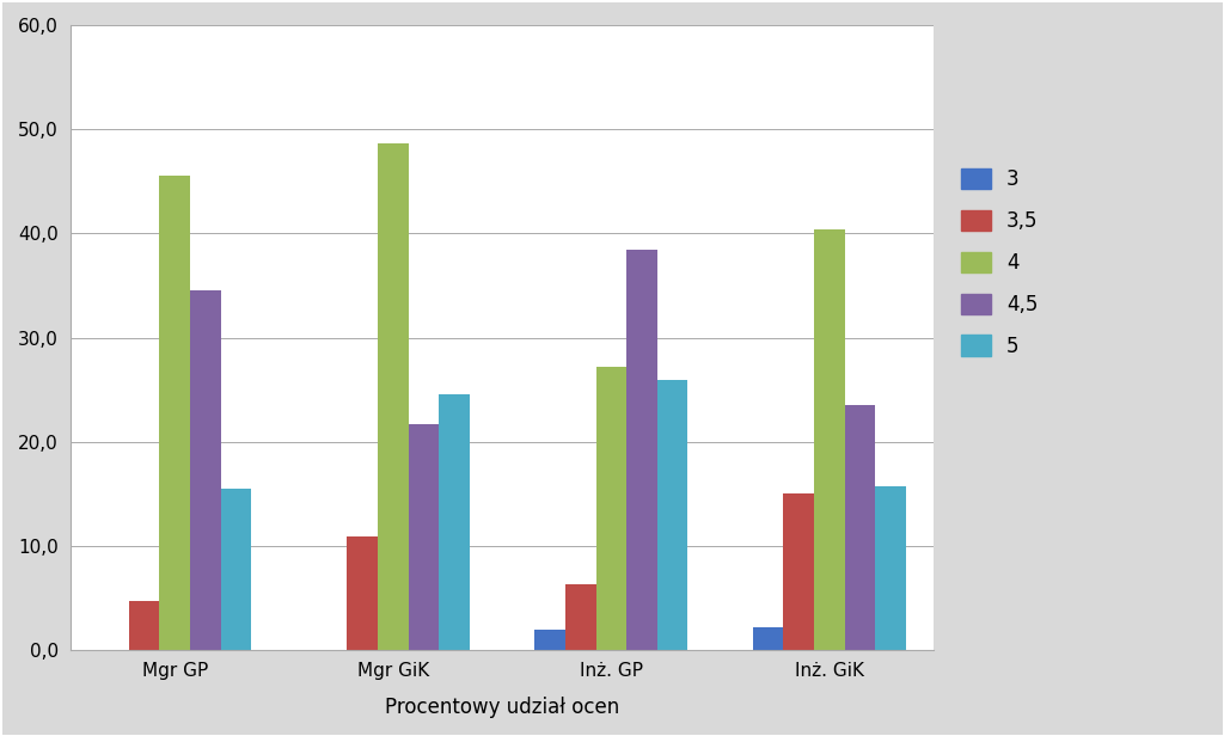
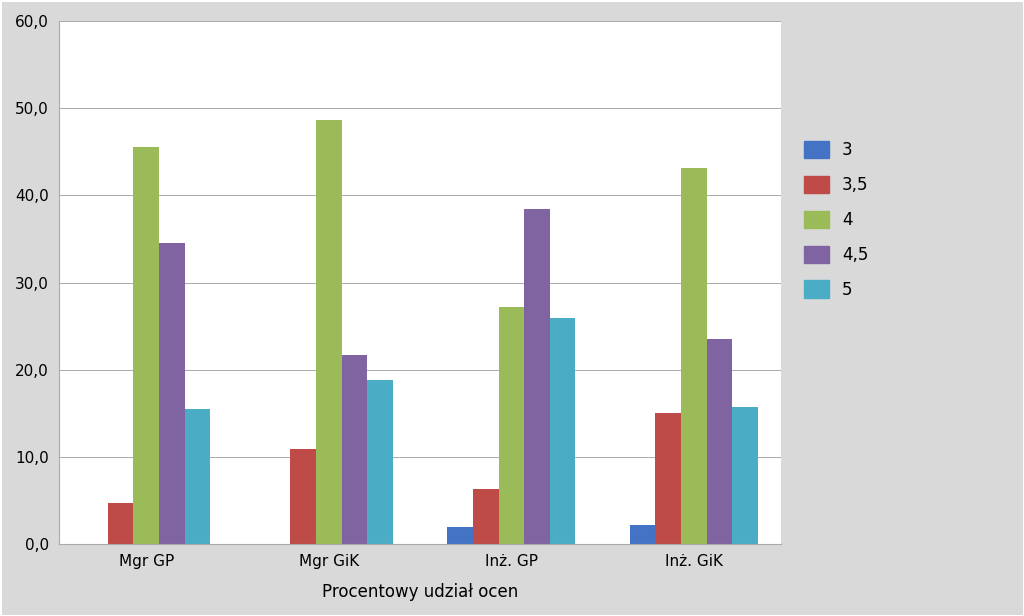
5/Mgr GiK: 24,6 -> 18,8
4/Inż. GiK: 40,4 -> 43,1
